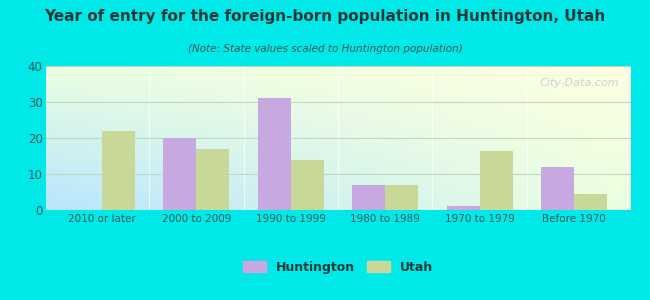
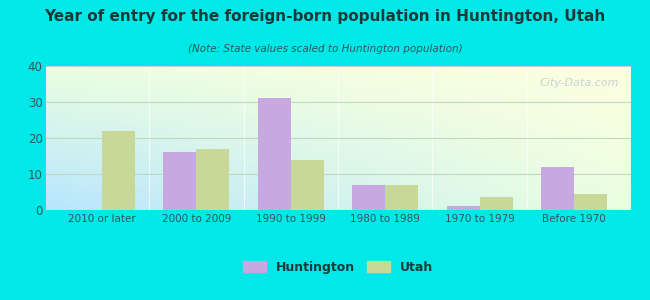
Huntington/2000 to 2009: 20 -> 16
Utah/1970 to 1979: 16.5 -> 3.5
